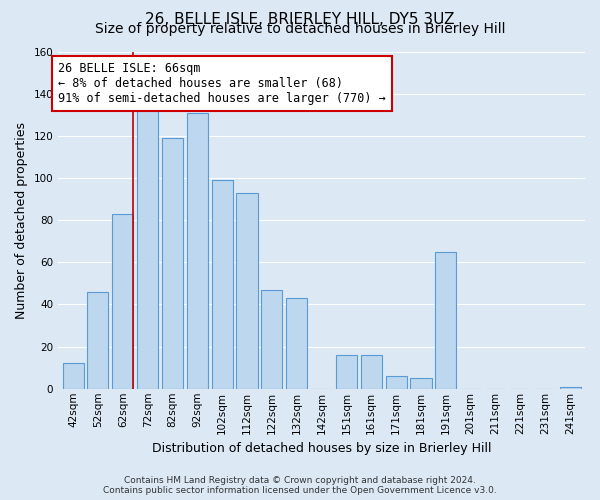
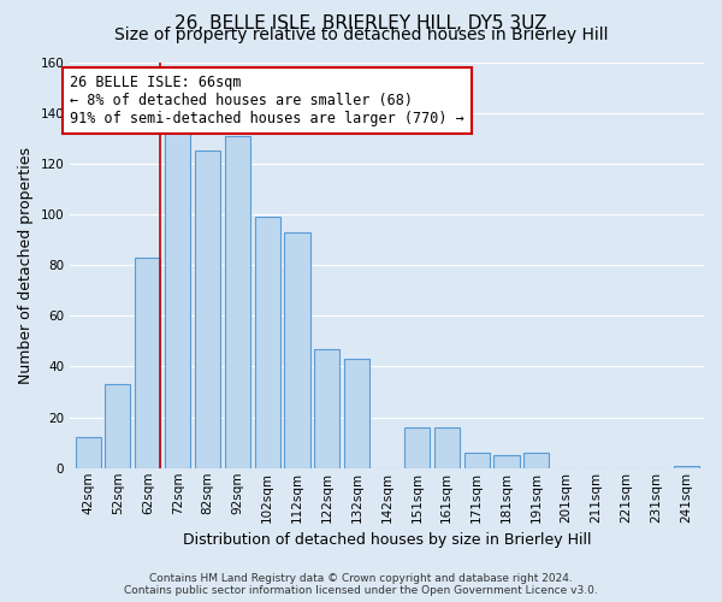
52sqm: 46 -> 33
82sqm: 119 -> 125
191sqm: 65 -> 6
